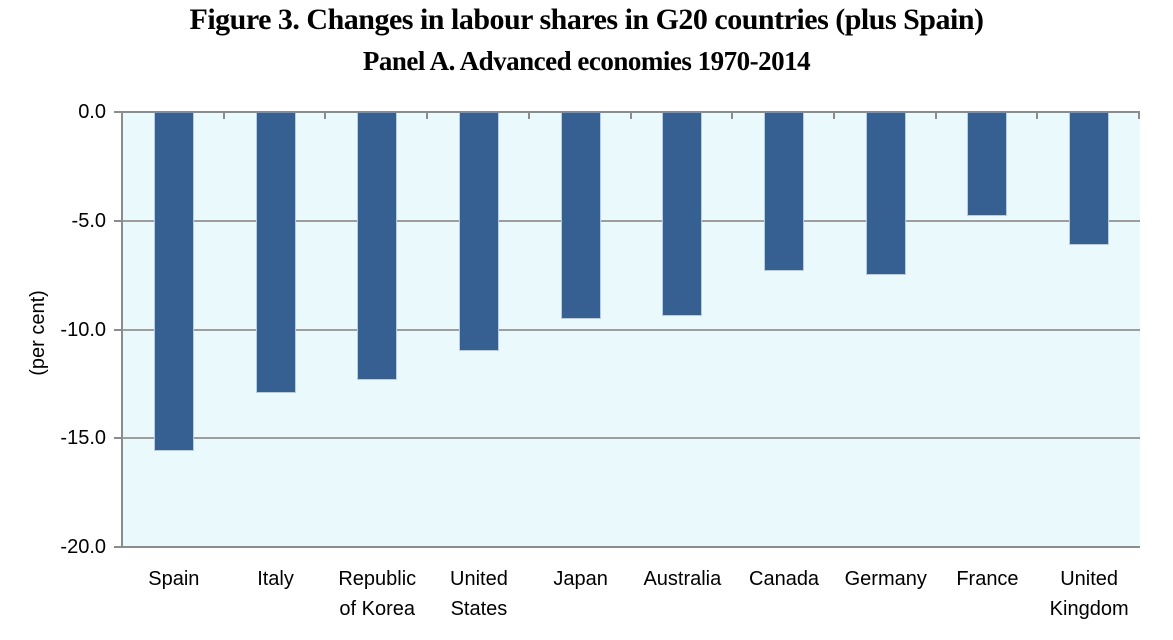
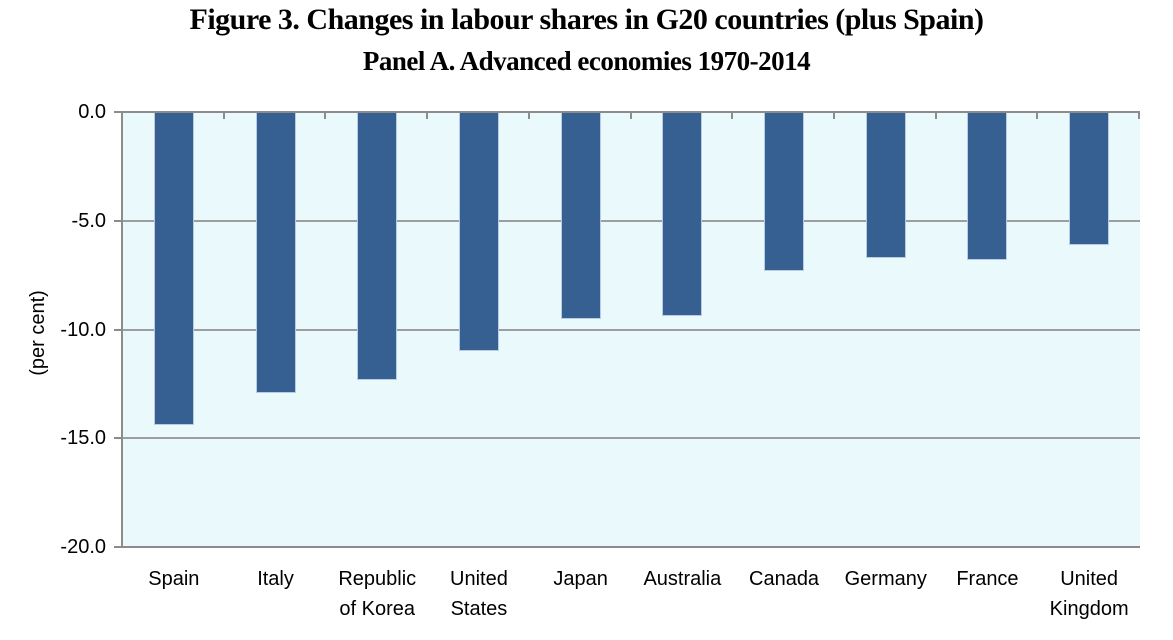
Spain: -15.6 -> -14.4
Germany: -7.5 -> -6.7
France: -4.8 -> -6.8
